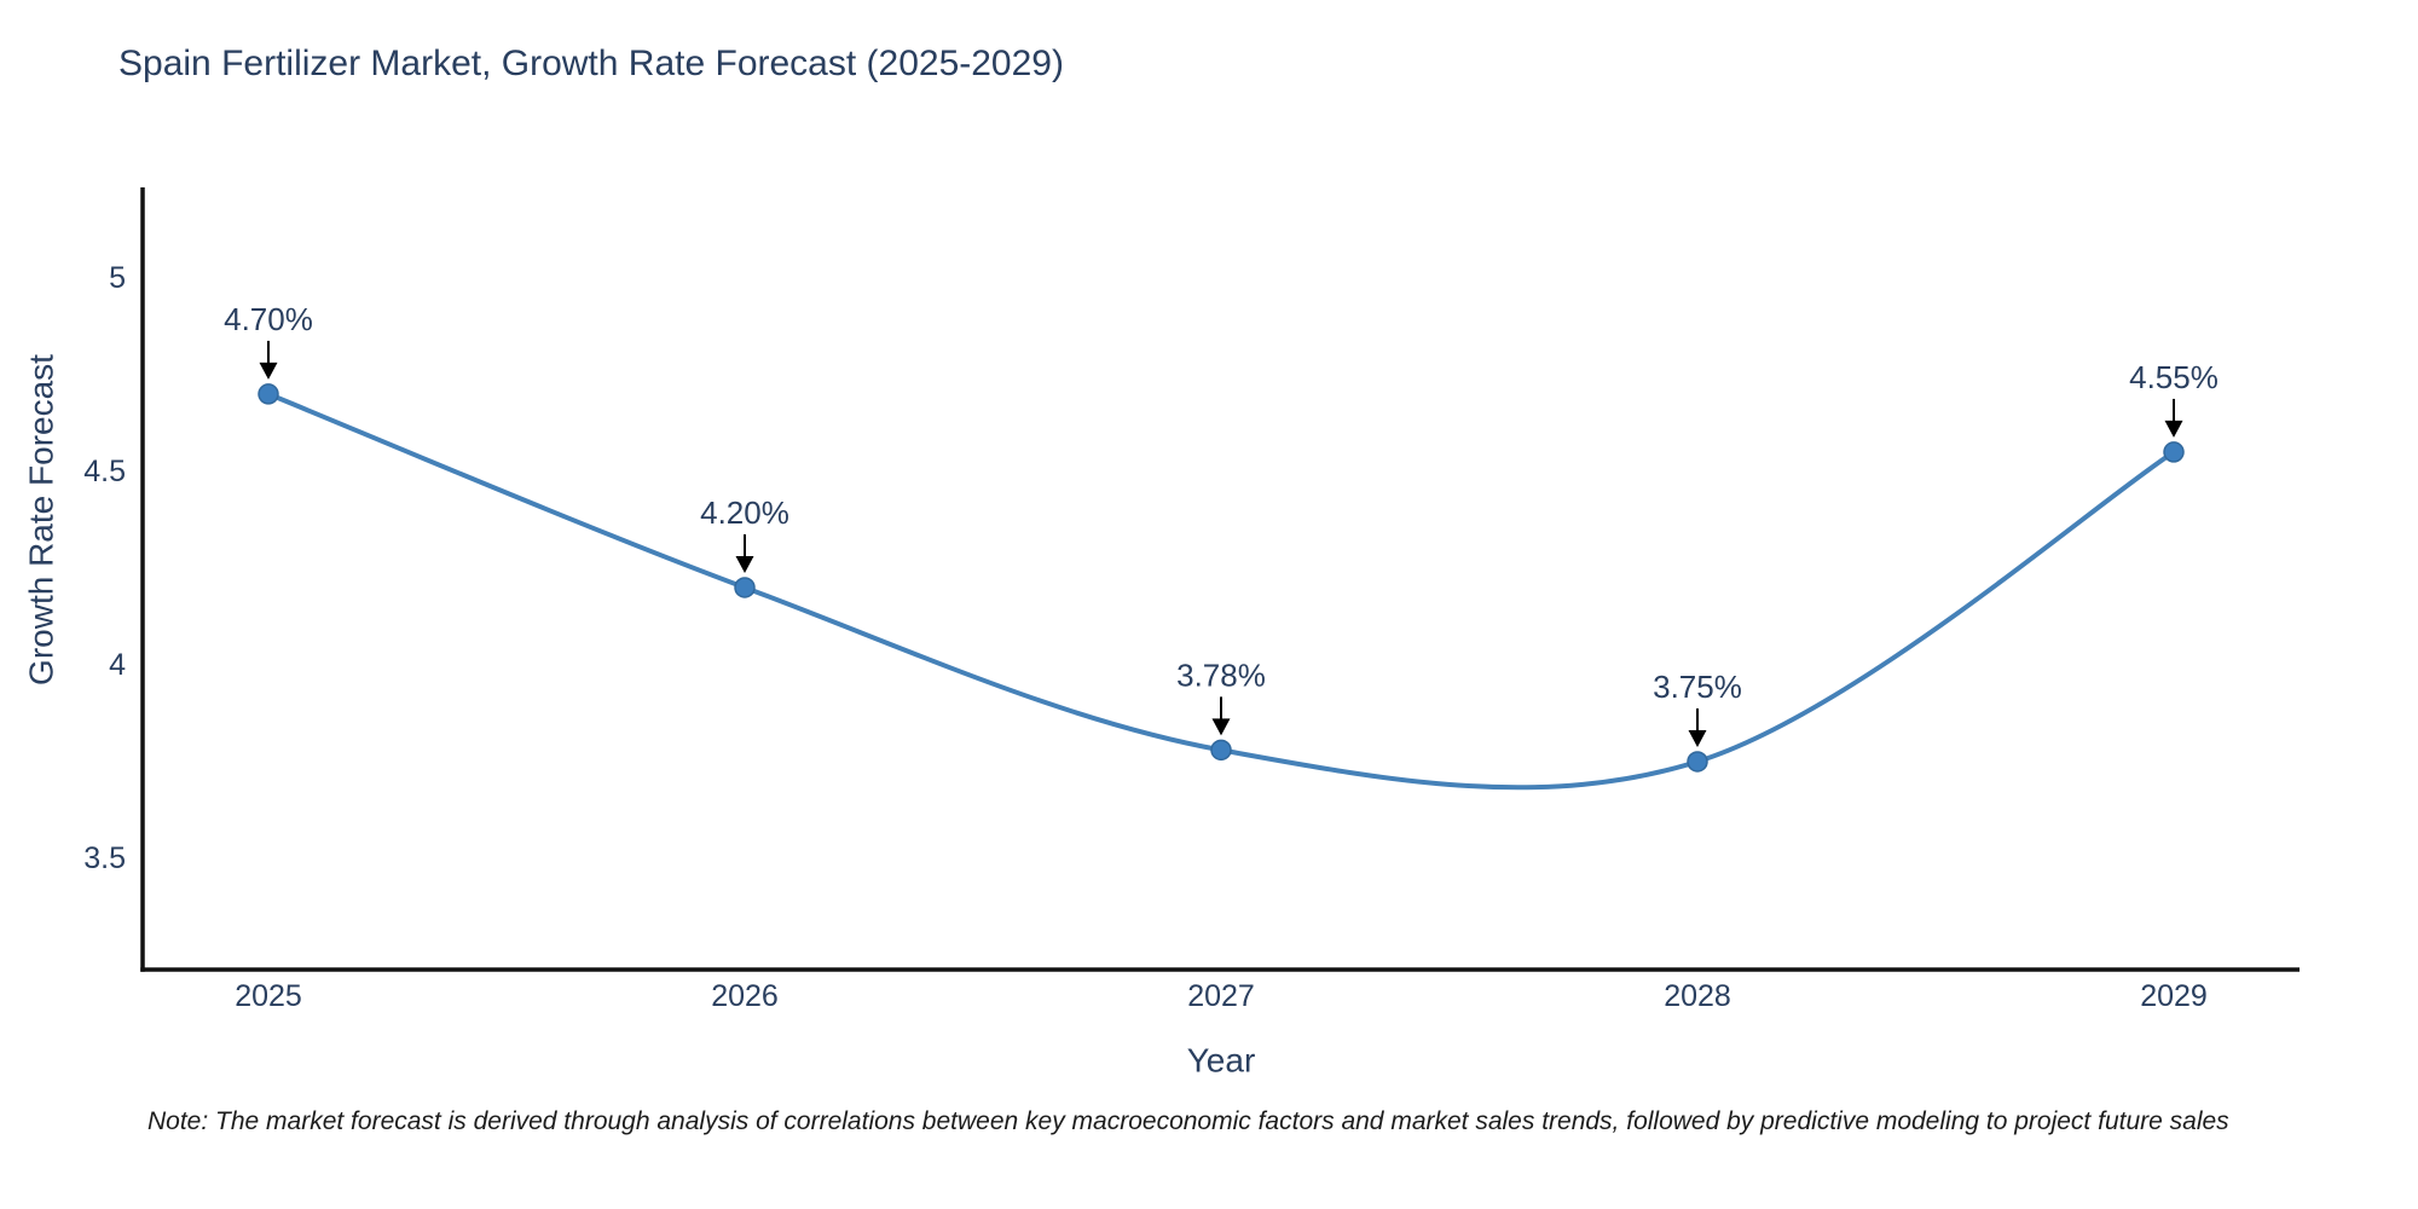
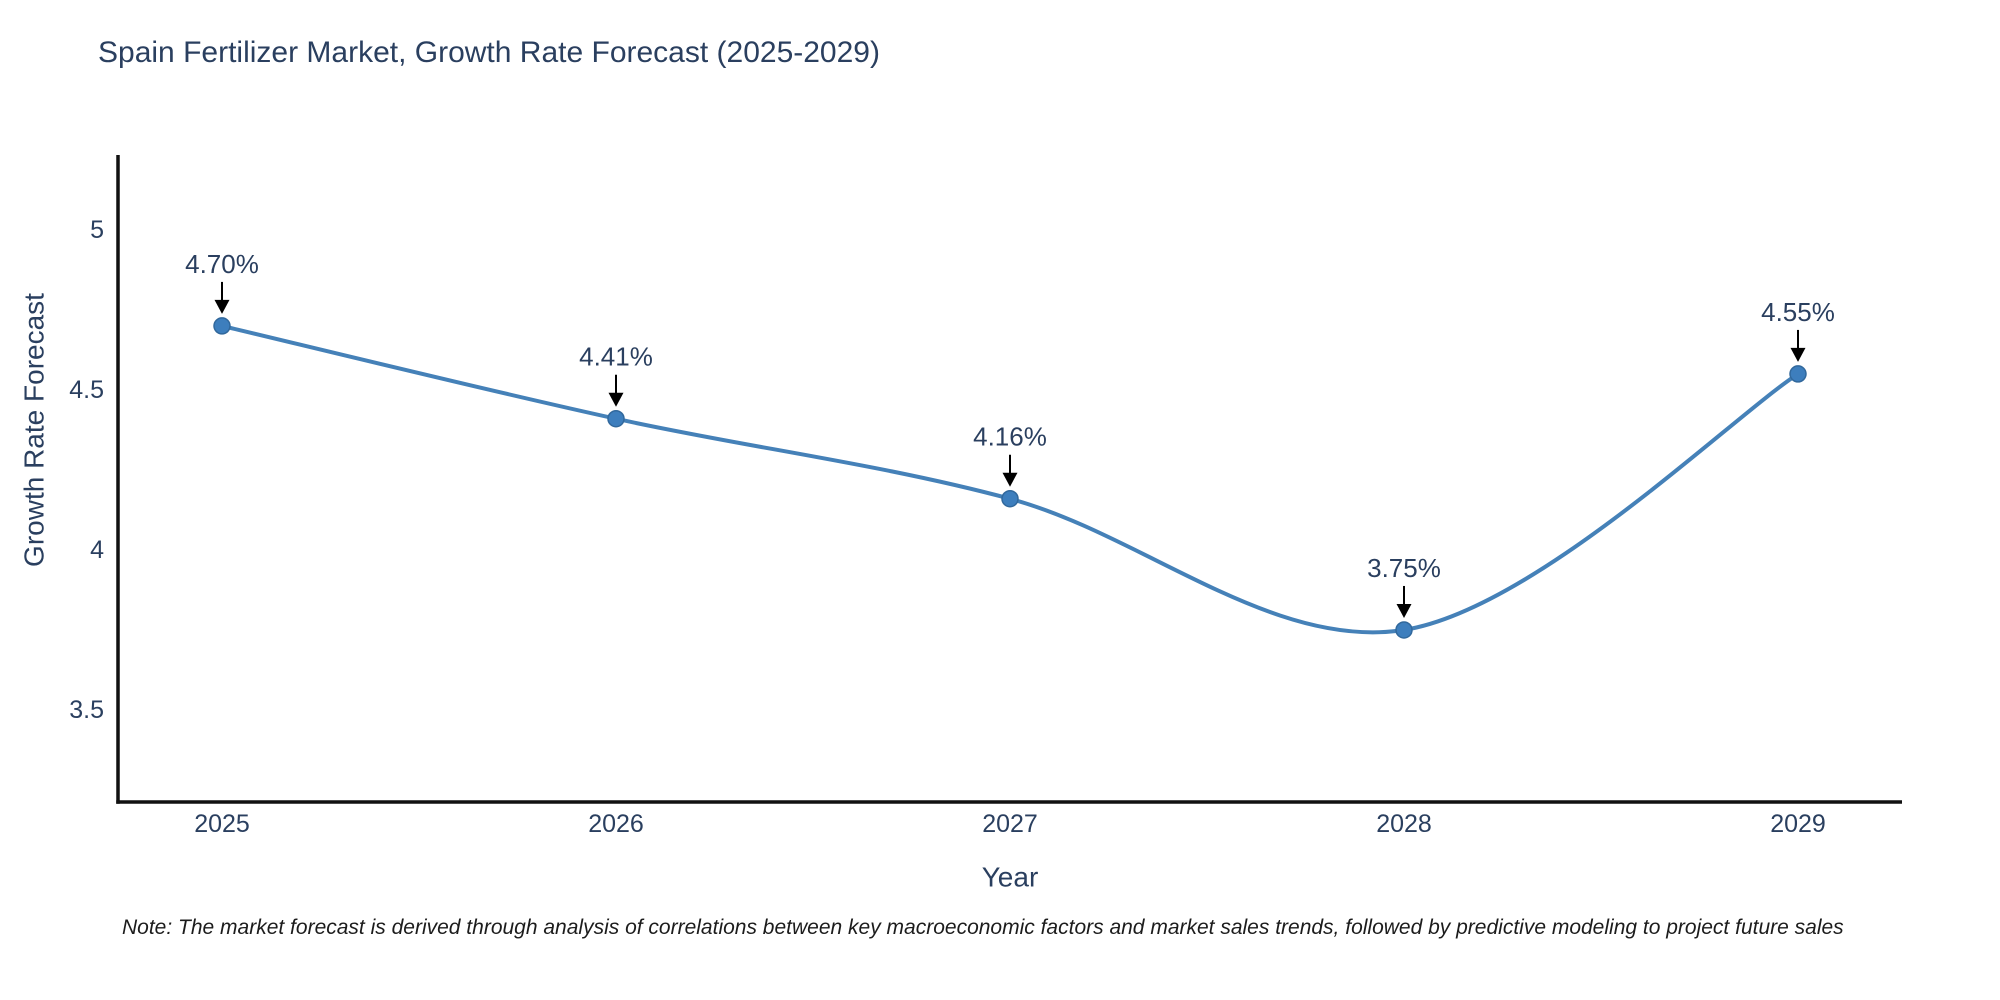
2026: 4.20% -> 4.41%
2027: 3.78% -> 4.16%
